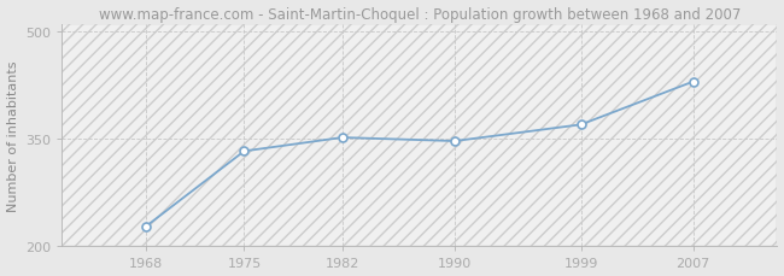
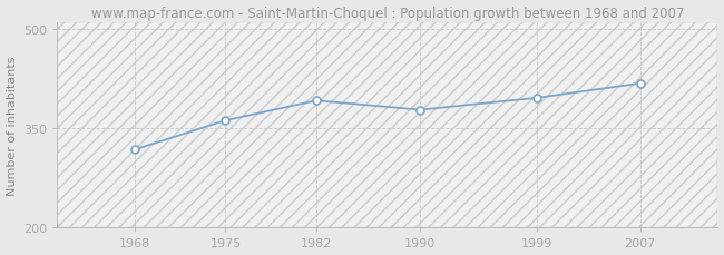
1968: 228 -> 318
1975: 333 -> 362
1982: 352 -> 392
1990: 347 -> 378
1999: 370 -> 396
2007: 430 -> 418
